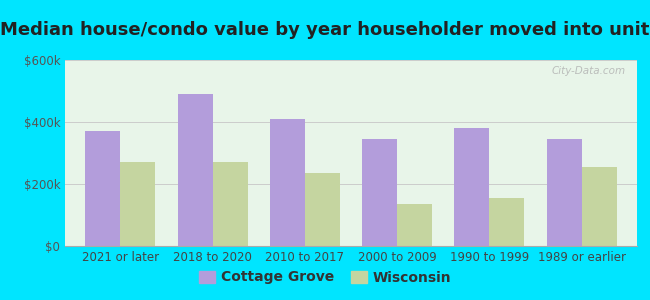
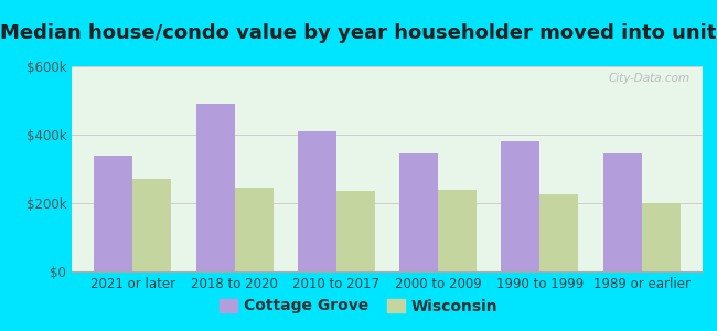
Cottage Grove/2021 or later: $370k -> $340k
Wisconsin/2018 to 2020: $270k -> $245k
Wisconsin/2000 to 2009: $135k -> $240k
Wisconsin/1990 to 1999: $155k -> $225k
Wisconsin/1989 or earlier: $255k -> $200k
